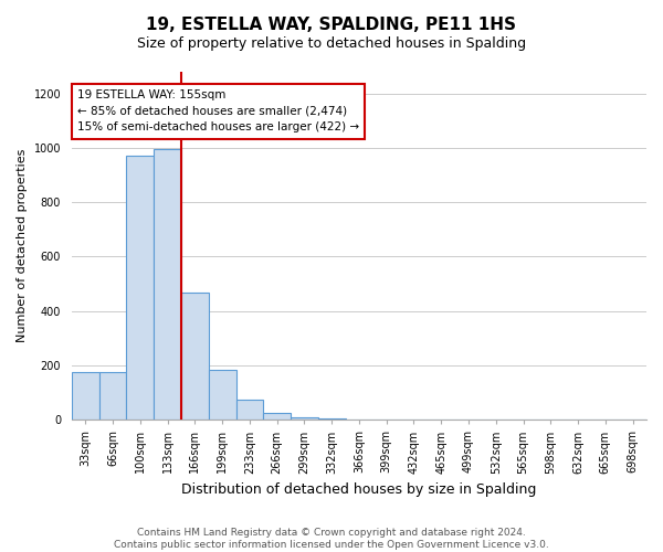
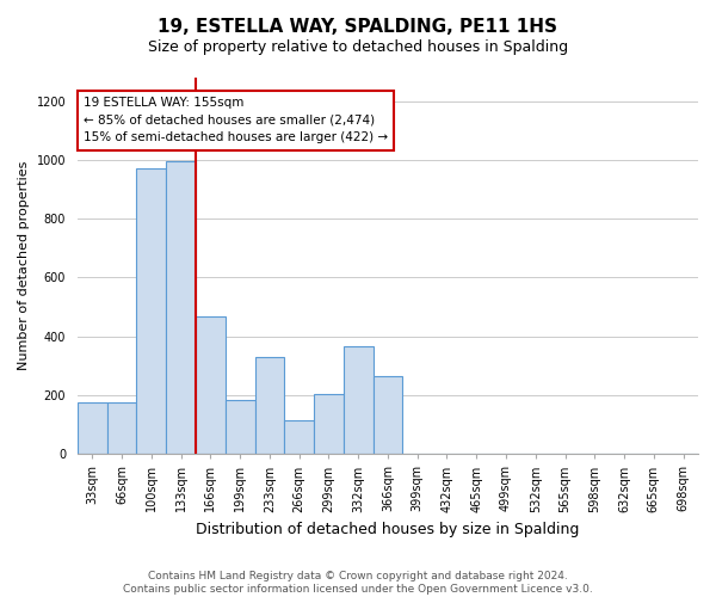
233sqm: 75 -> 330
266sqm: 25 -> 115
299sqm: 10 -> 205
332sqm: 5 -> 365
366sqm: 2 -> 265
